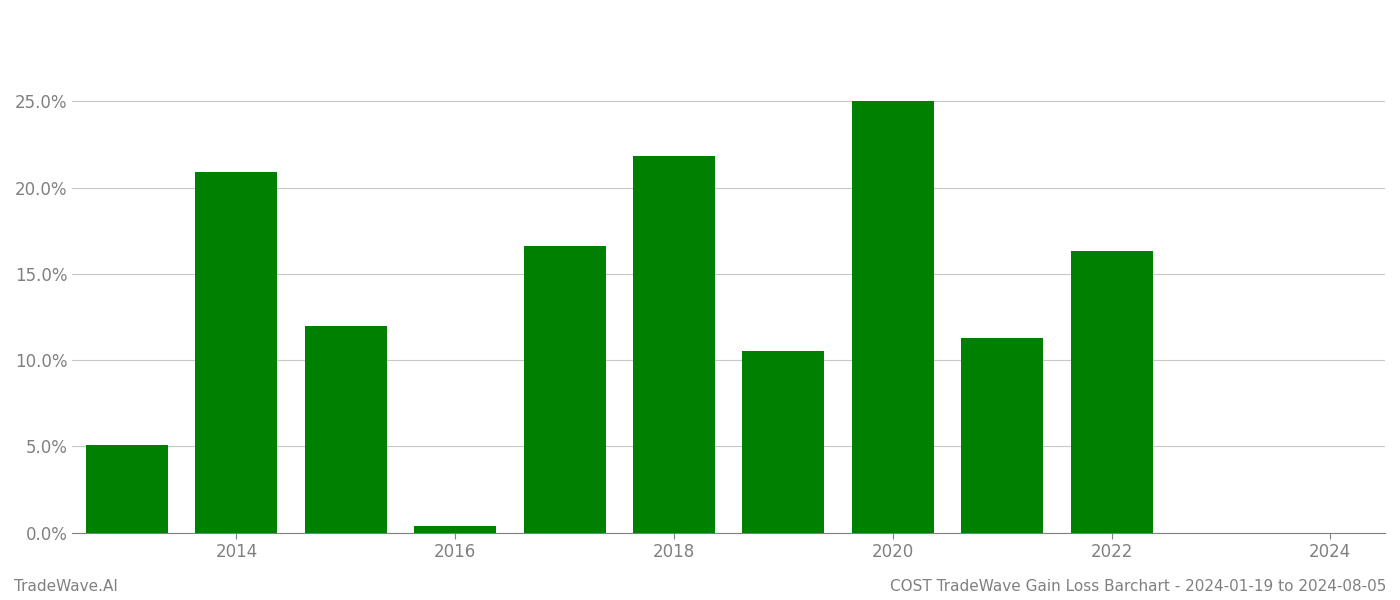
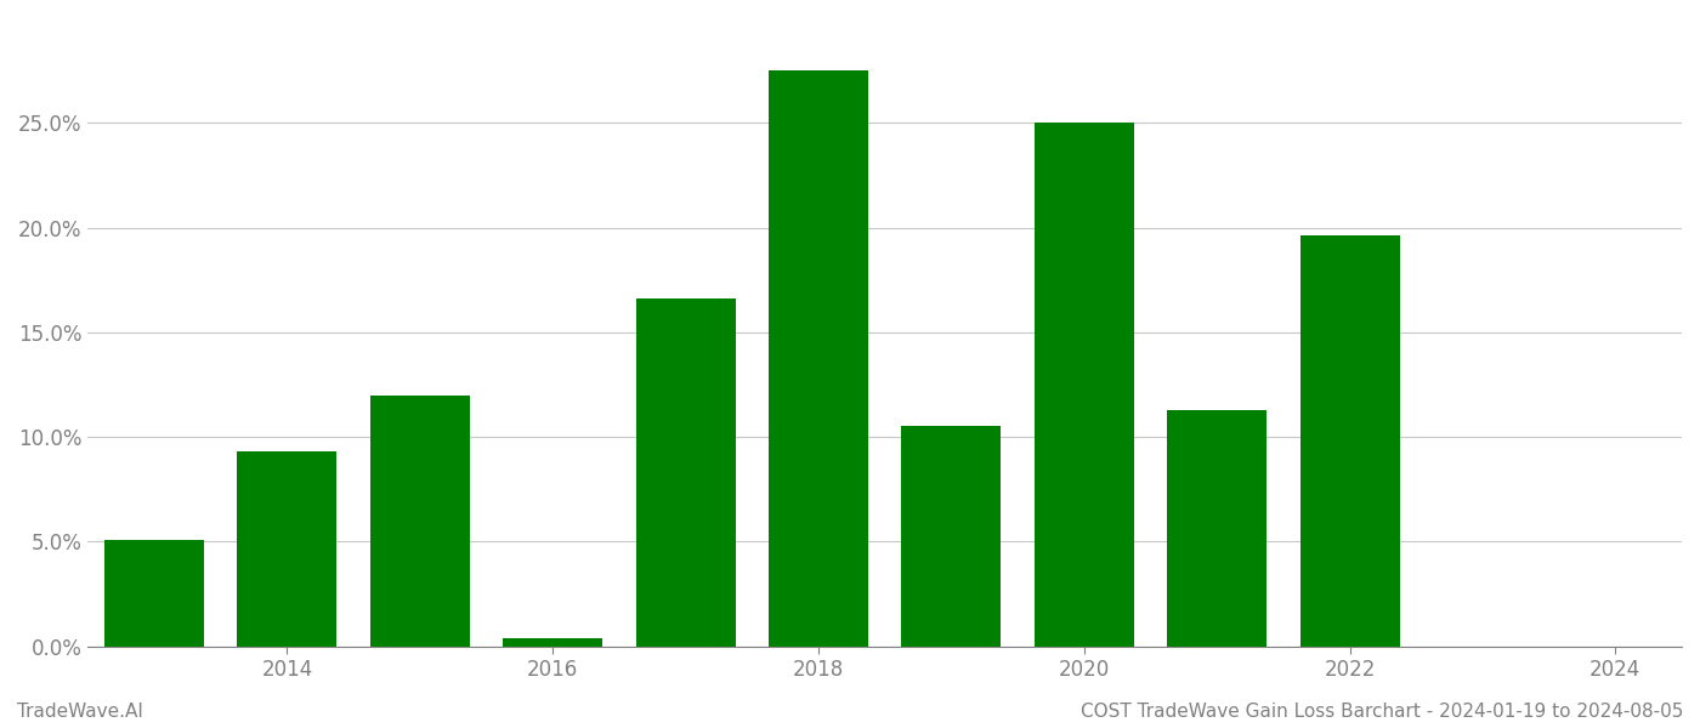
2014: 20.9% -> 9.3%
2018: 21.8% -> 27.5%
2022: 16.3% -> 19.6%
